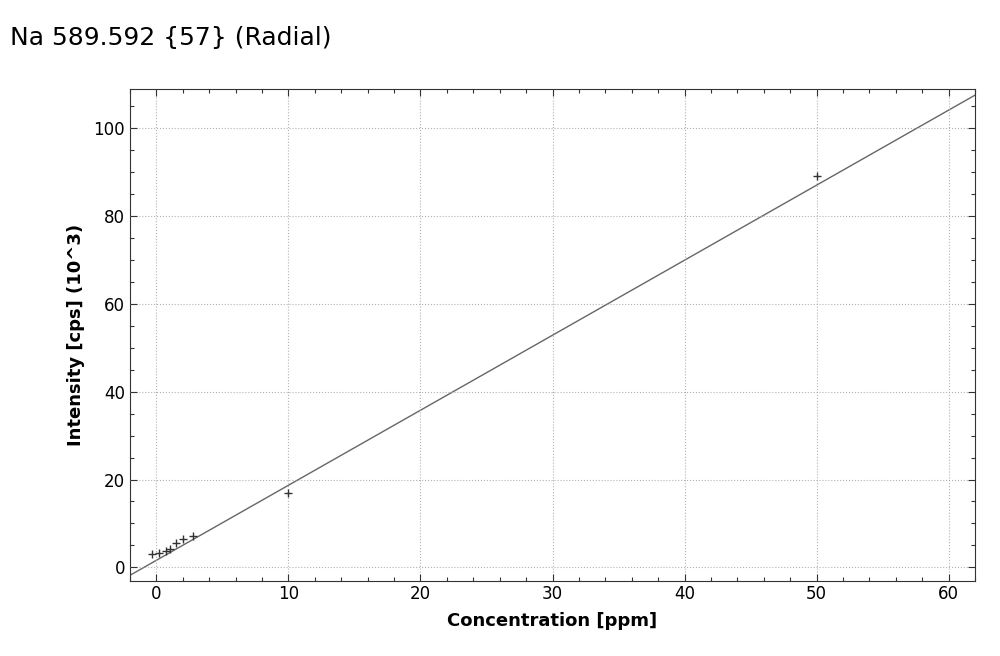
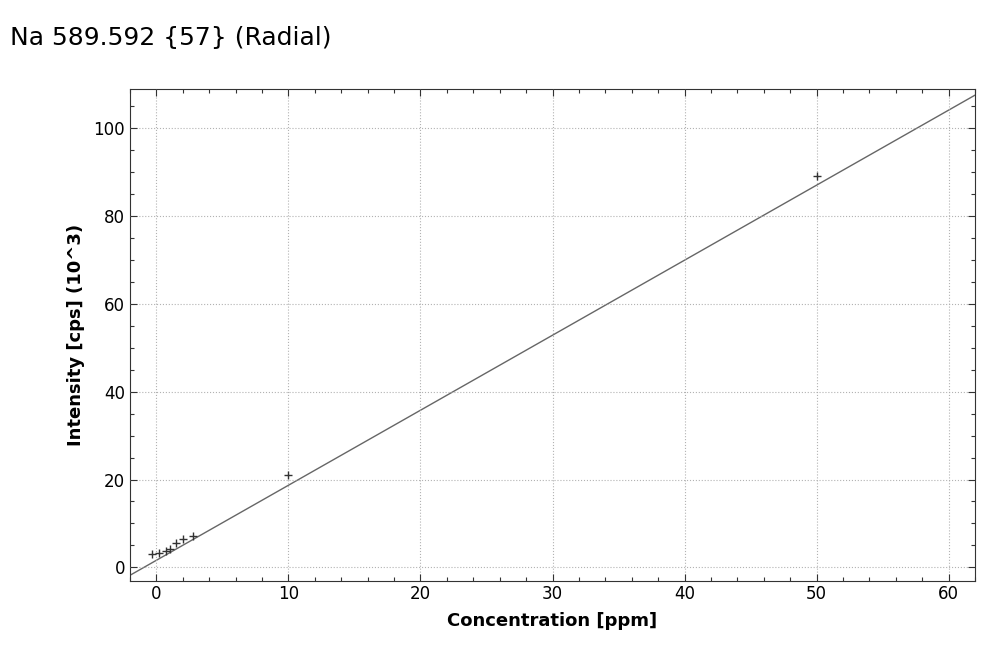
10: 17.0 -> 21.0
